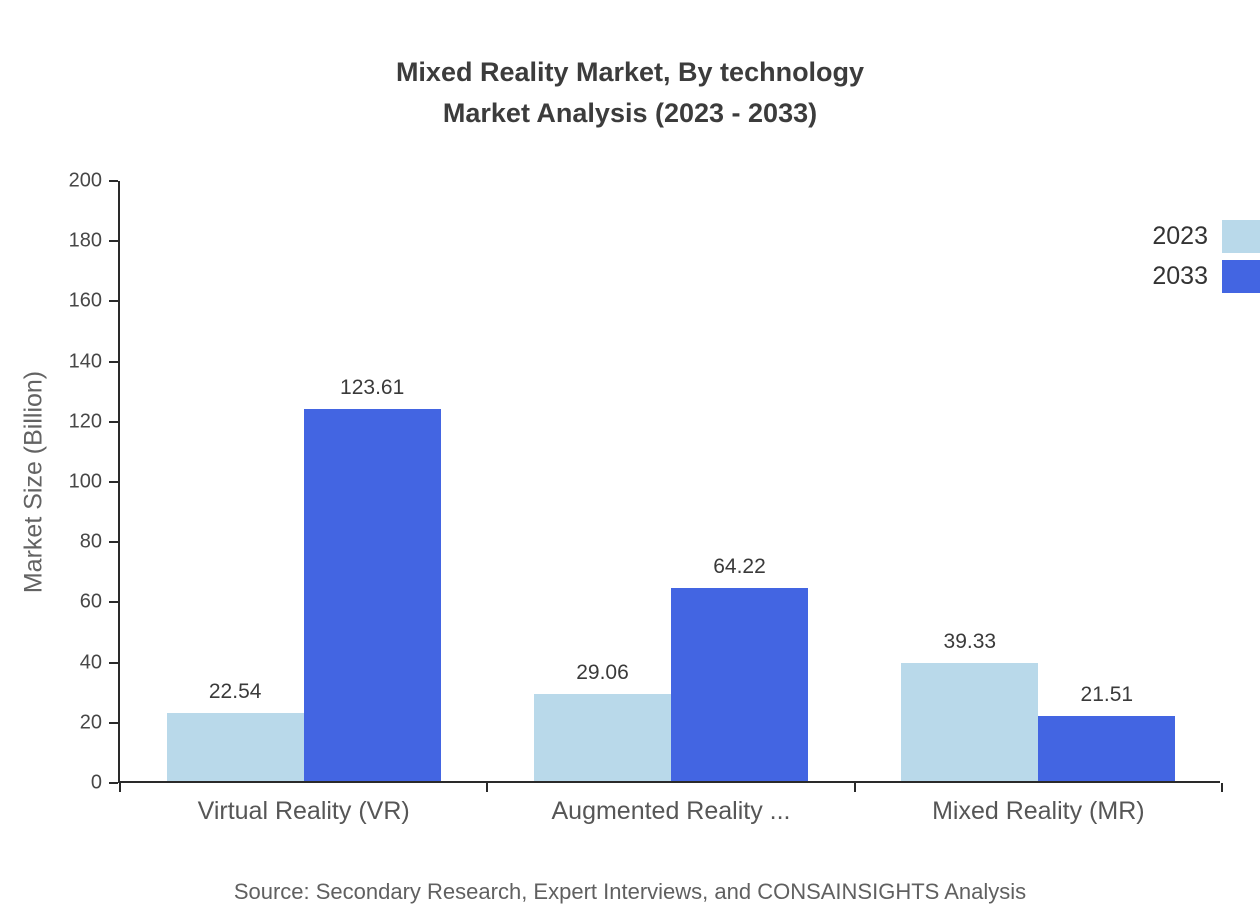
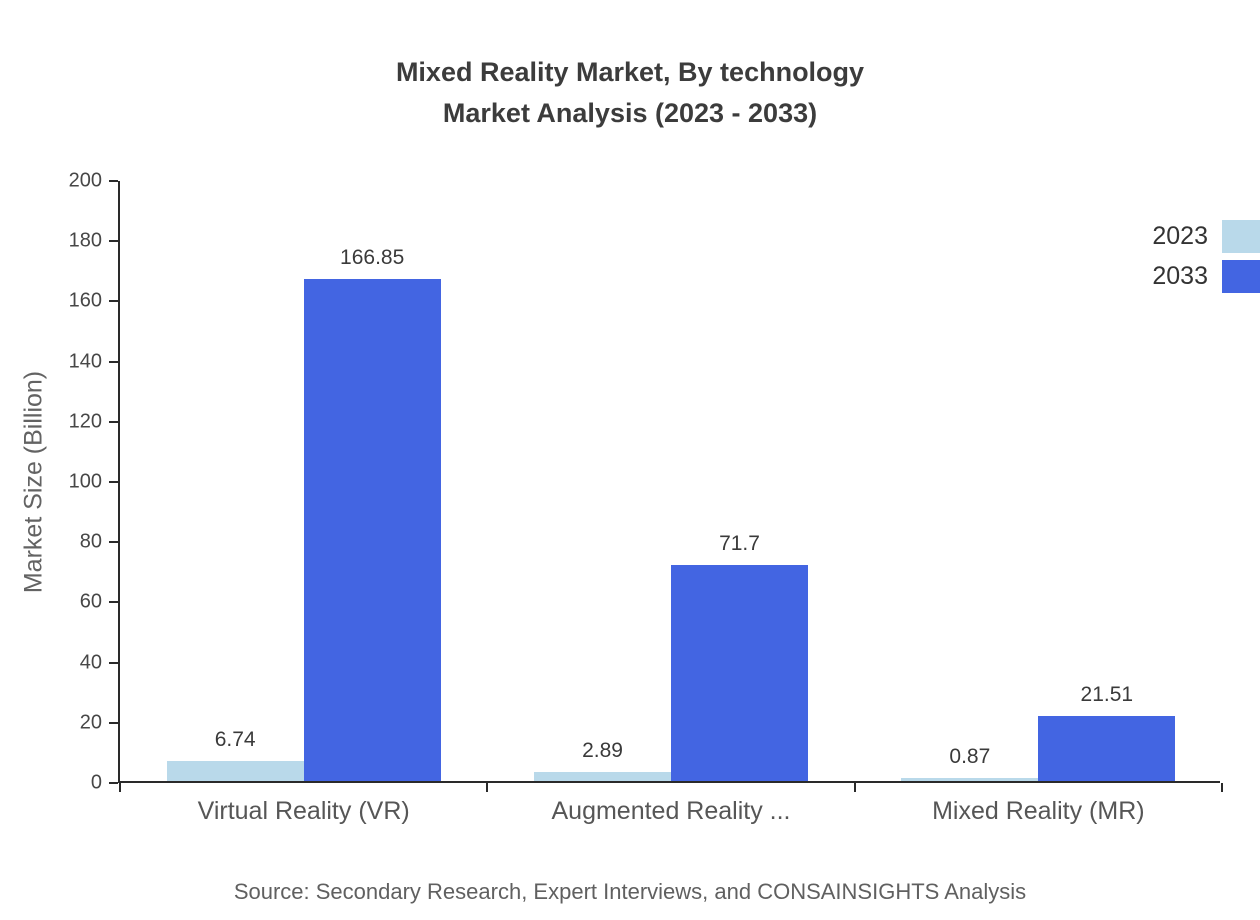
2023/Virtual Reality (VR): 22.54 -> 6.74
2033/Virtual Reality (VR): 123.61 -> 166.85
2023/Augmented Reality ...: 29.06 -> 2.89
2033/Augmented Reality ...: 64.22 -> 71.7
2023/Mixed Reality (MR): 39.33 -> 0.87
